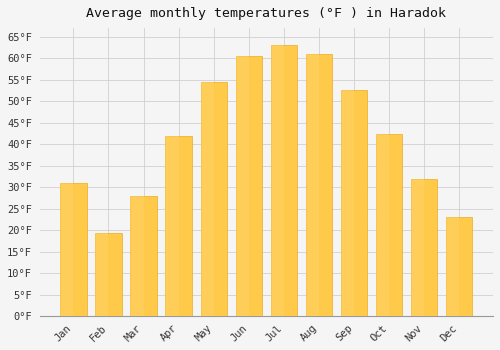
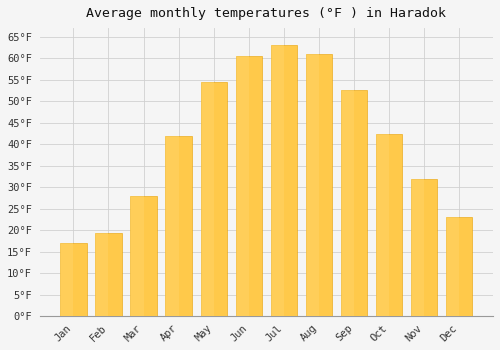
Jan: 31.0°F -> 17.0°F
